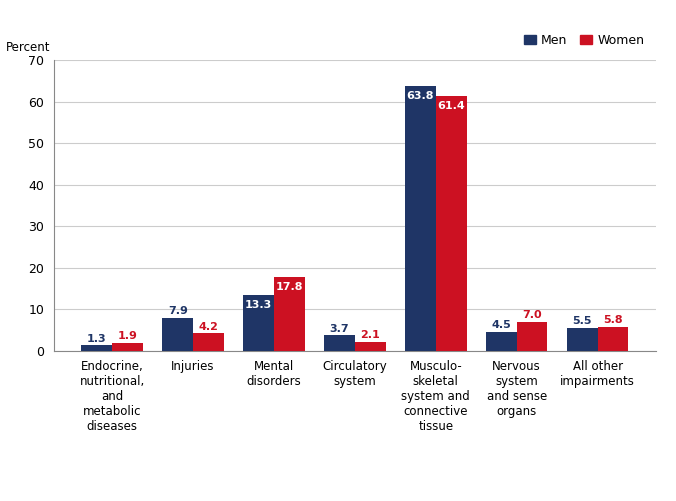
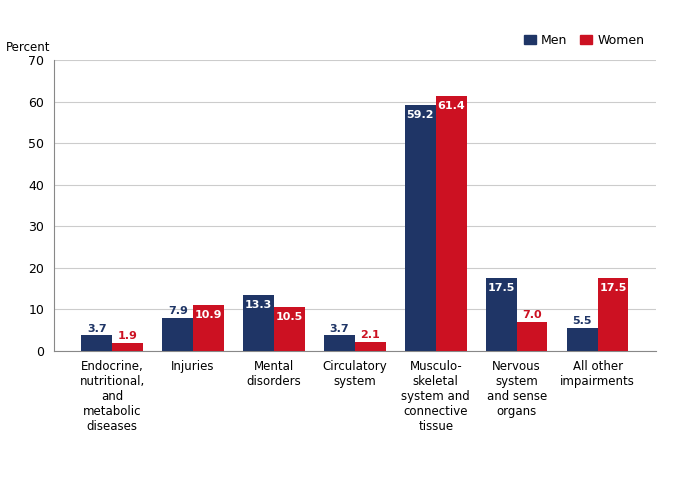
Men/Endocrine, nutritional, and metabolic diseases: 1.3 -> 3.7
Women/Injuries: 4.2 -> 10.9
Women/Mental disorders: 17.8 -> 10.5
Men/Musculo- skeletal system and connective tissue: 63.8 -> 59.2
Men/Nervous system and sense organs: 4.5 -> 17.5
Women/All other impairments: 5.8 -> 17.5
